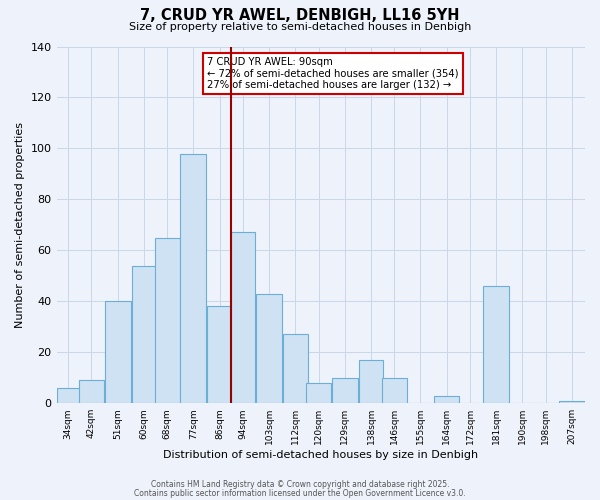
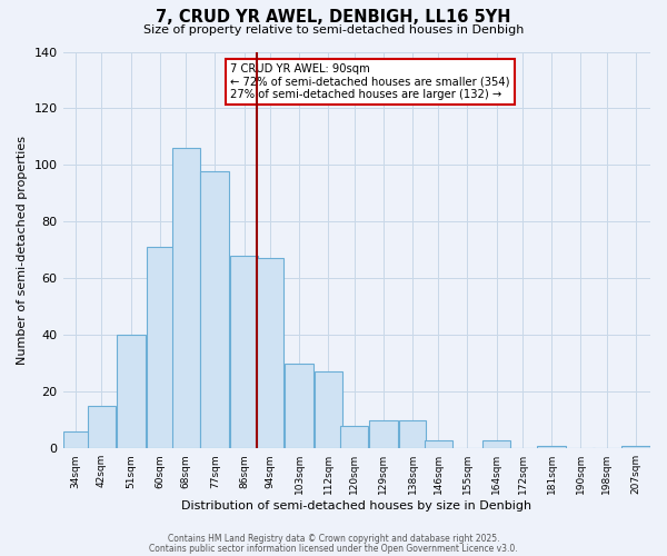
42sqm: 9 -> 15
60sqm: 54 -> 71
68sqm: 65 -> 106
86sqm: 38 -> 68
103sqm: 43 -> 30
138sqm: 17 -> 10
146sqm: 10 -> 3
181sqm: 46 -> 1
